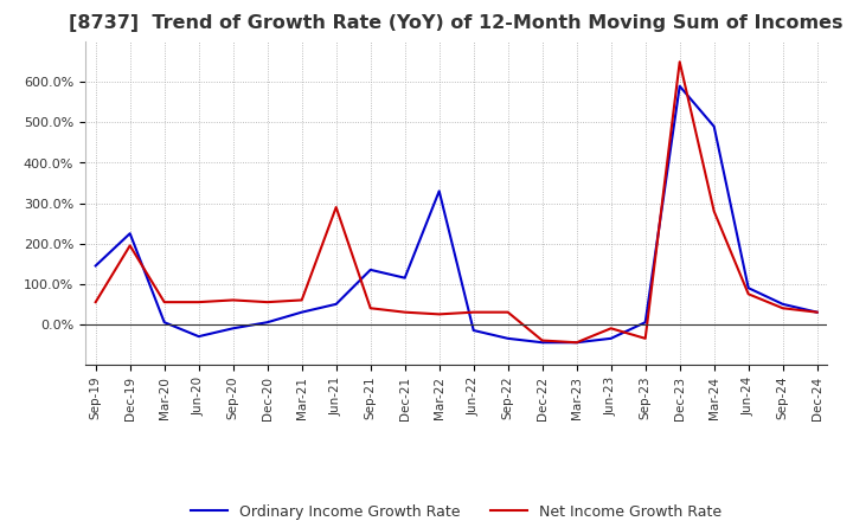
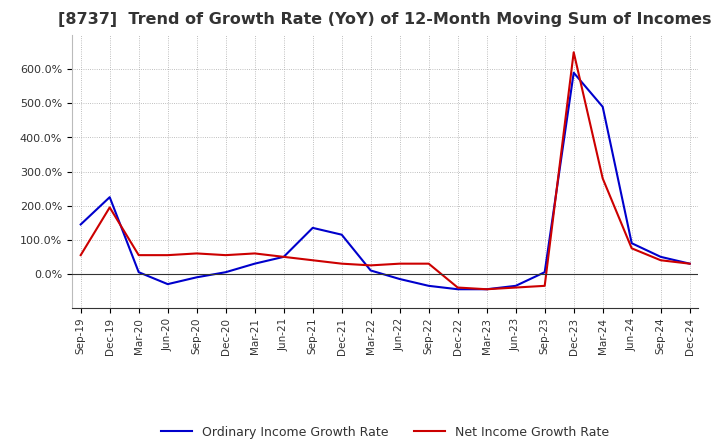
Net Income Growth Rate/Jun-21: 290% -> 50%
Ordinary Income Growth Rate/Mar-22: 330% -> 10%
Net Income Growth Rate/Jun-23: -10% -> -40%
